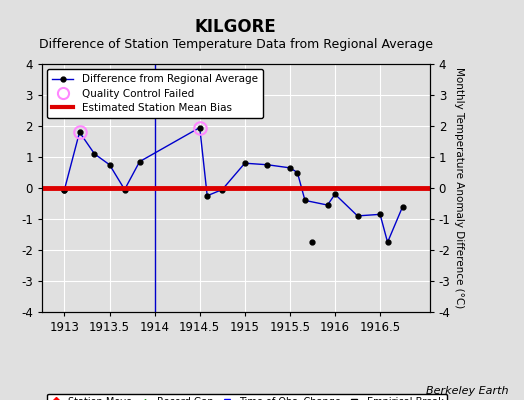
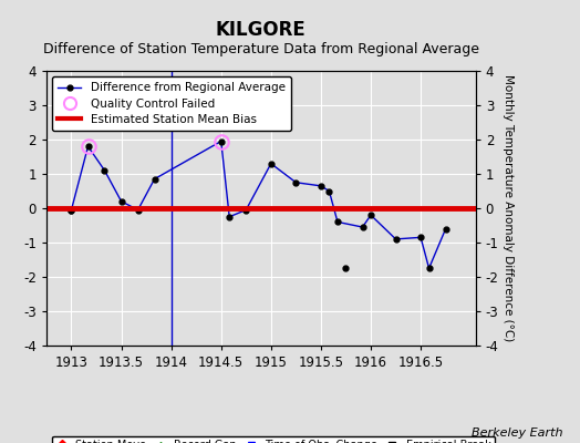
1913.5: 0.75 -> 0.20
1915: 0.80 -> 1.30
